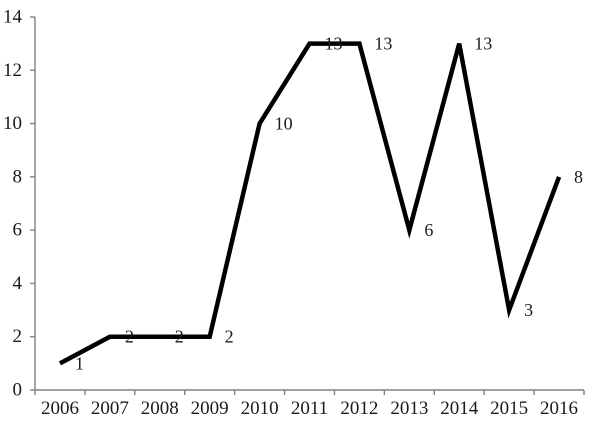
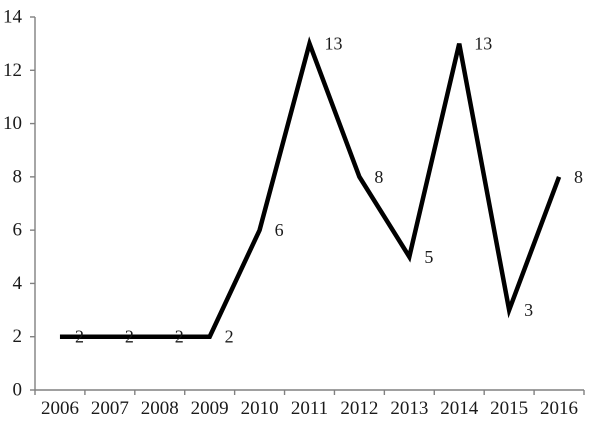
2006: 1 -> 2
2010: 10 -> 6
2012: 13 -> 8
2013: 6 -> 5
